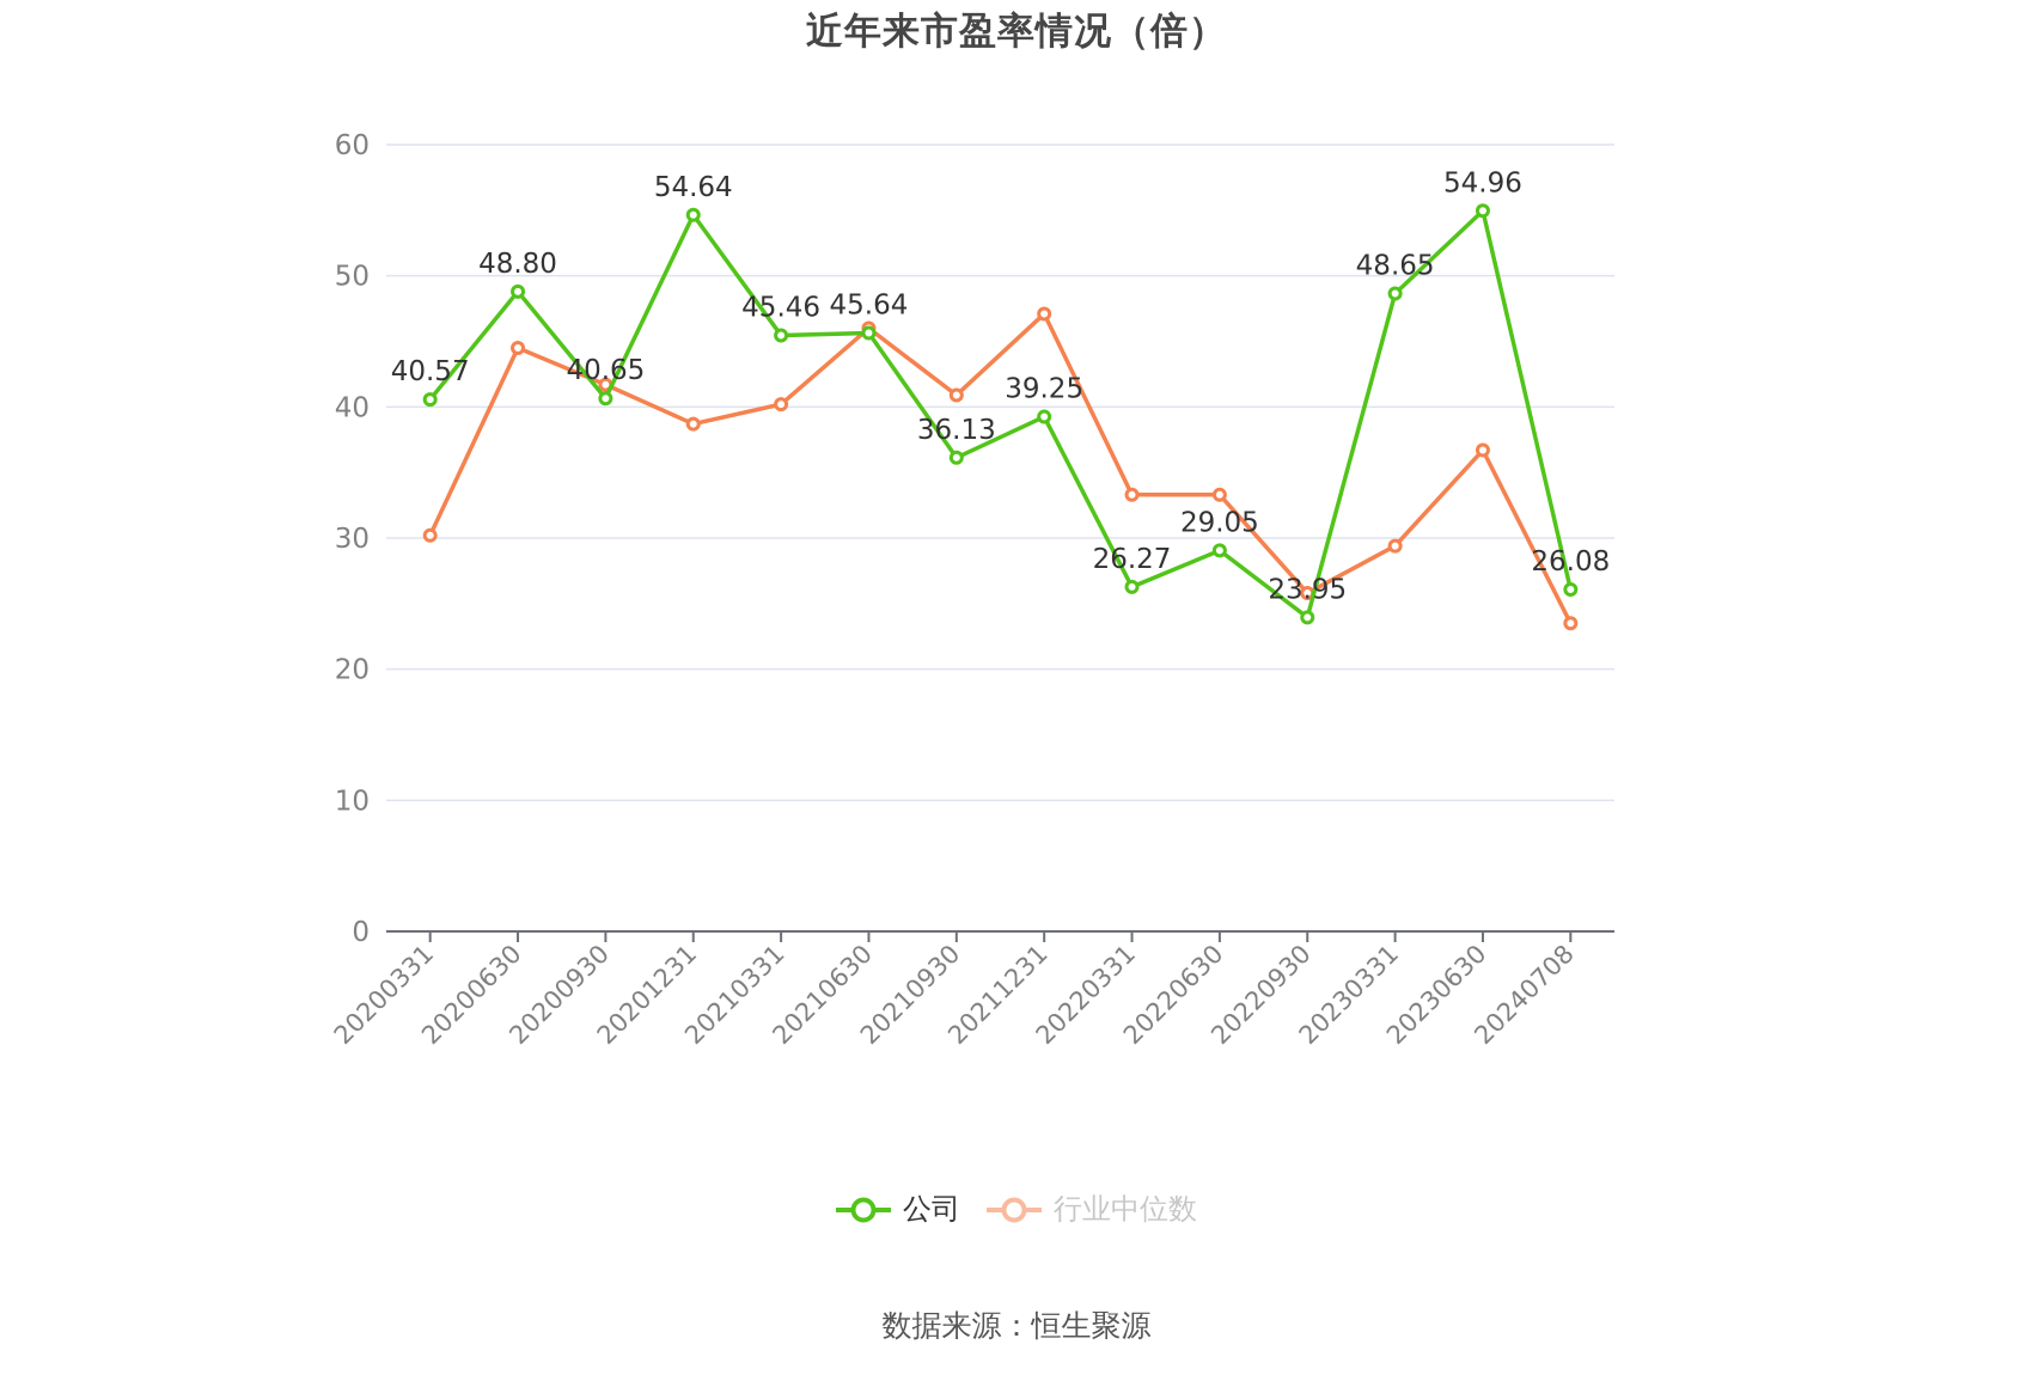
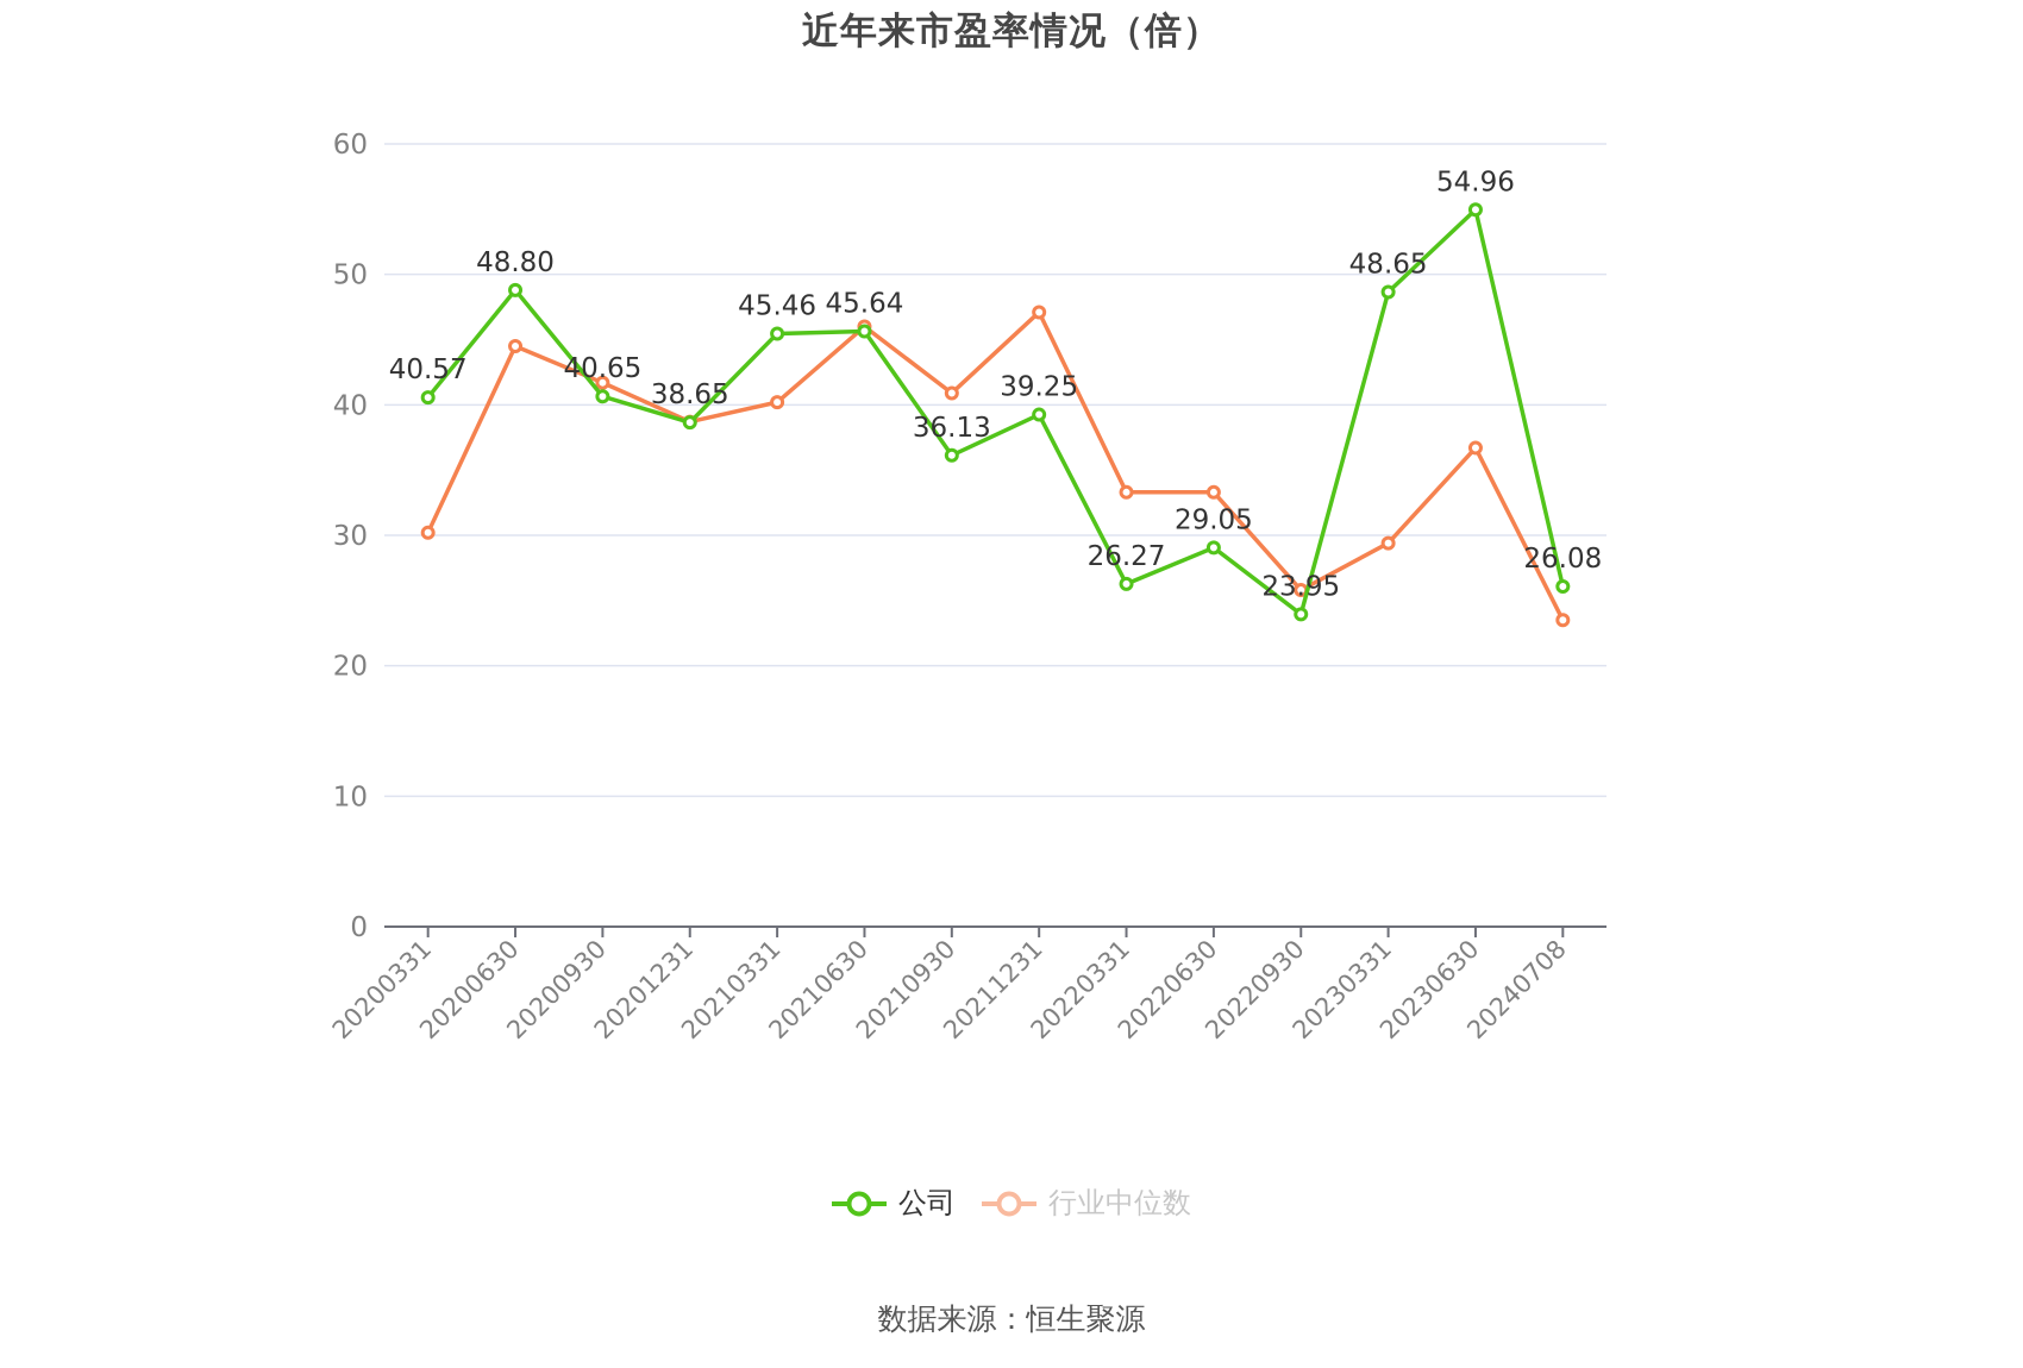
公司/20201231: 54.64 -> 38.65
